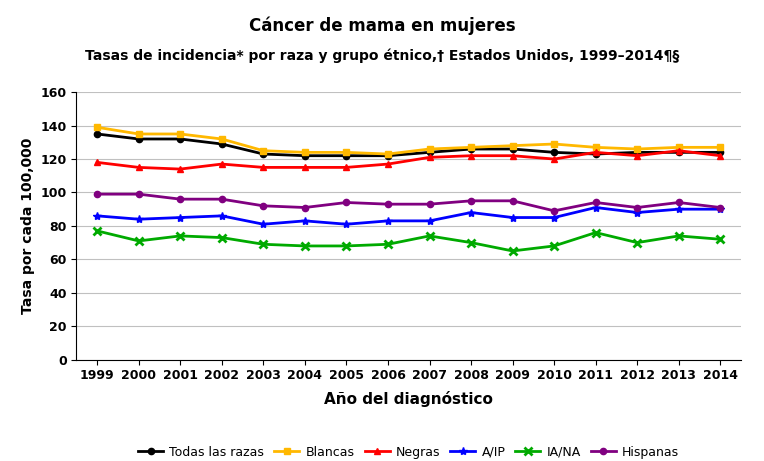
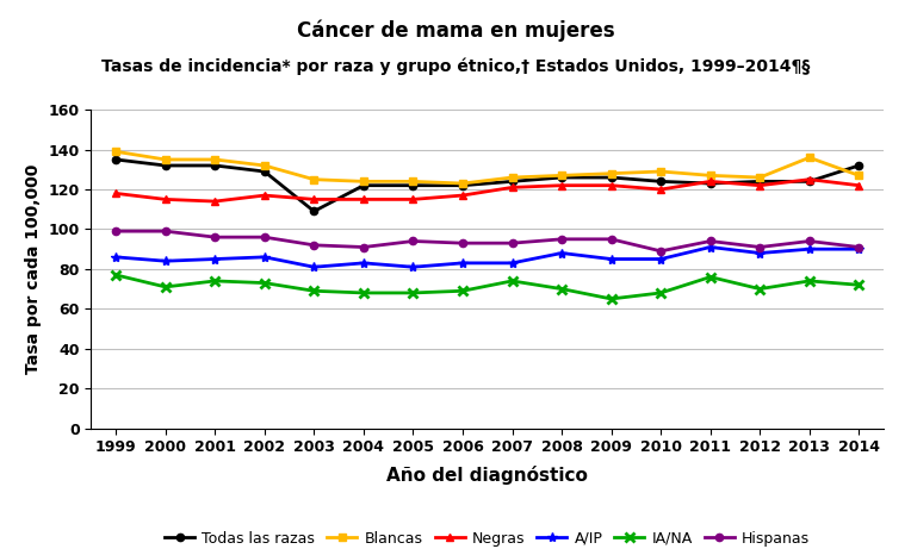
Todas las razas/2003: 123 -> 109
Blancas/2013: 127 -> 136
Todas las razas/2014: 124 -> 132
